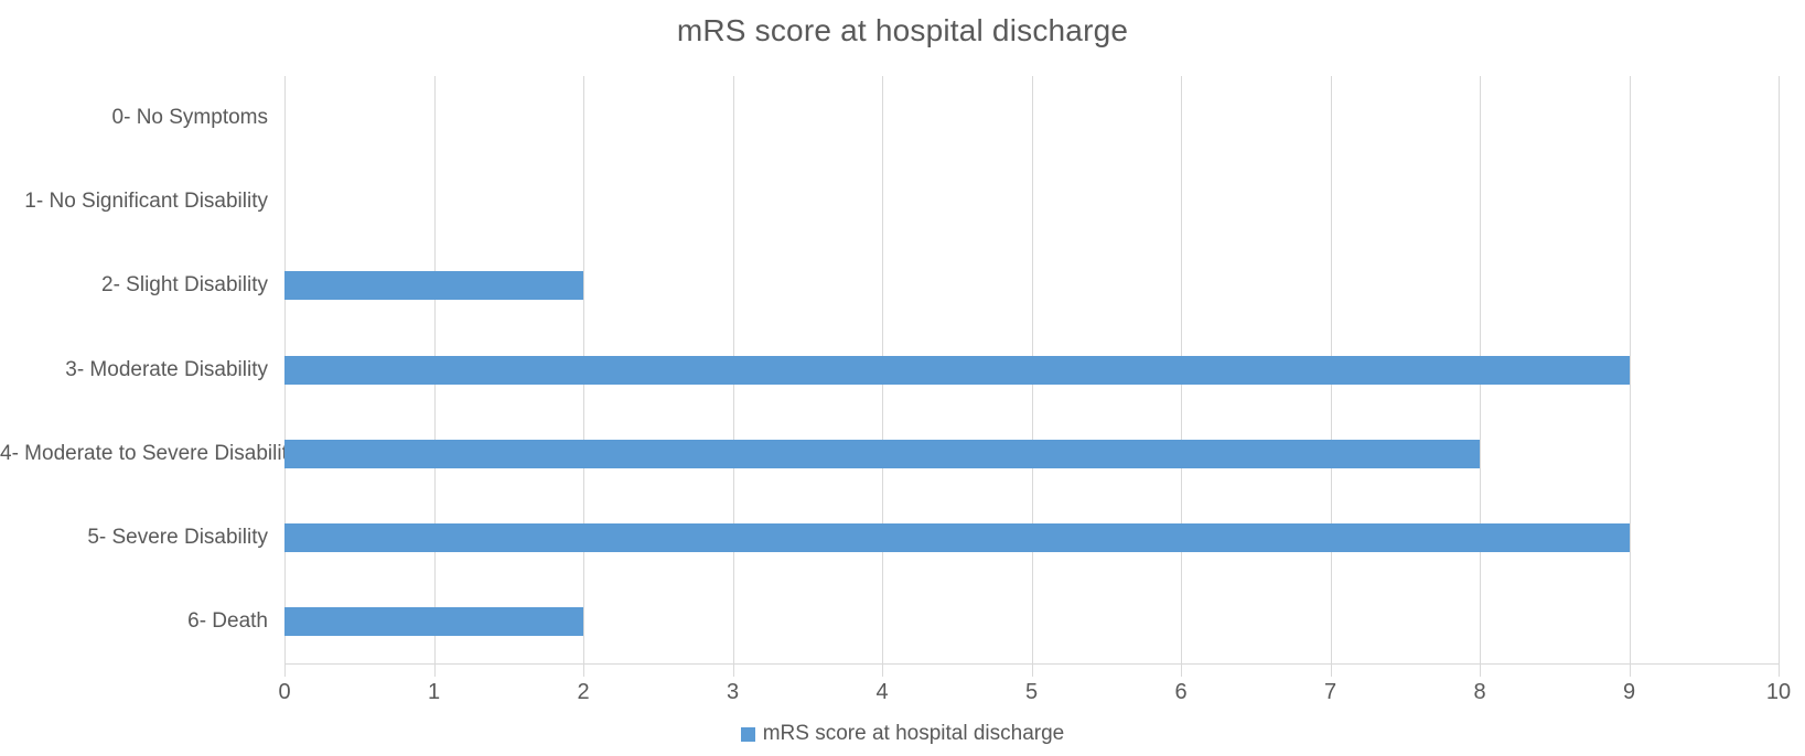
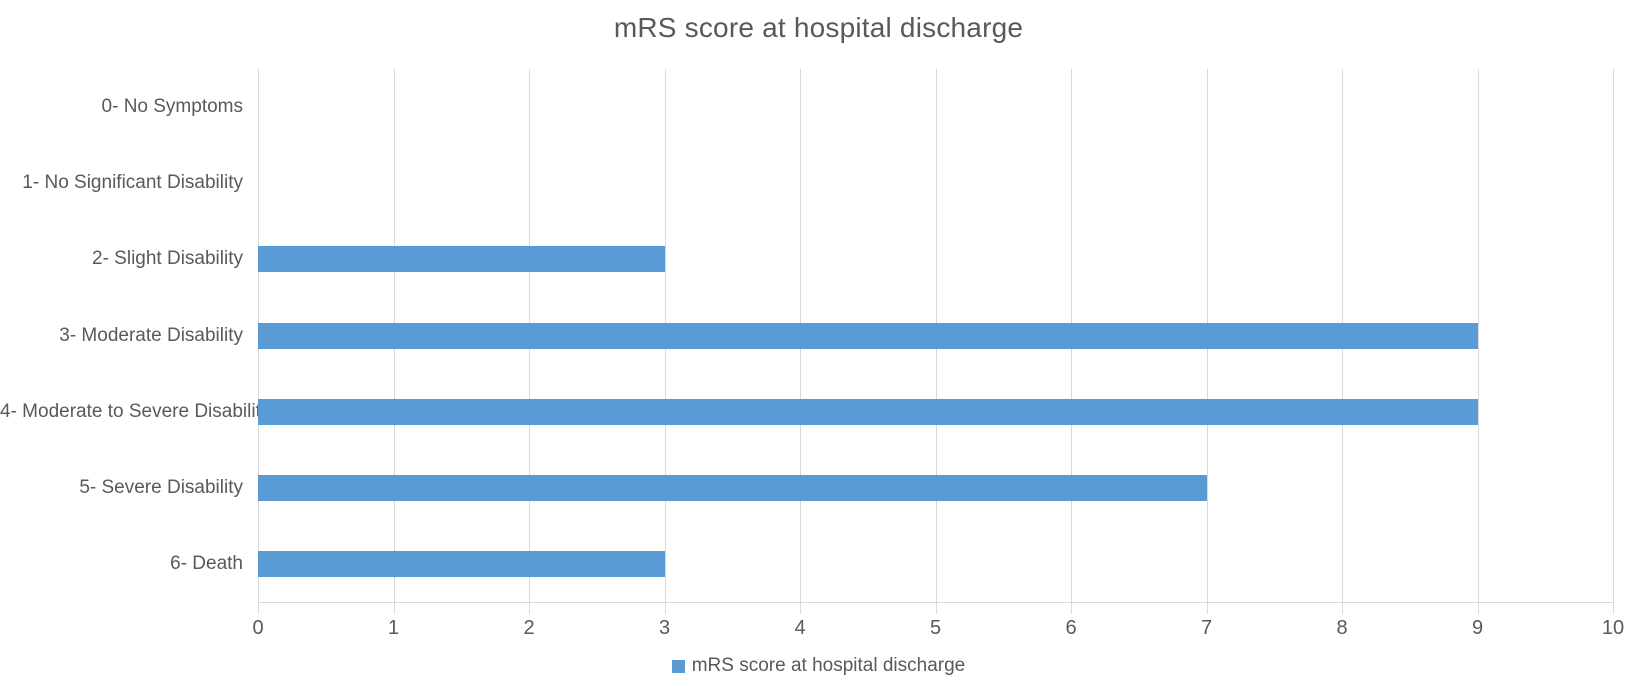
2- Slight Disability: 2 -> 3
4- Moderate to Severe Disability: 8 -> 9
5- Severe Disability: 9 -> 7
6- Death: 2 -> 3
